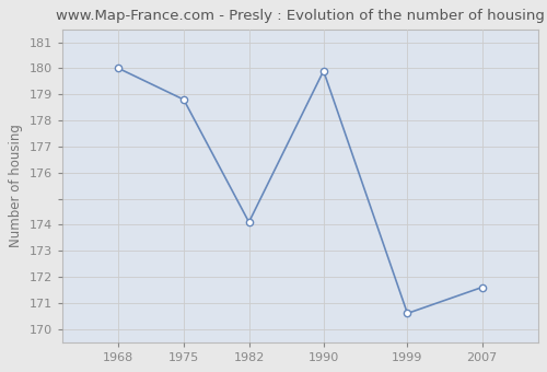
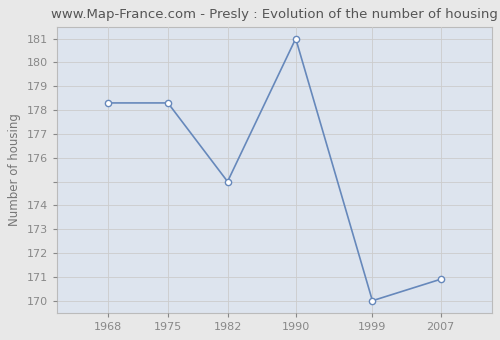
1968: 180.0 -> 178.3
1975: 178.8 -> 178.3
1982: 174.1 -> 175.0
1990: 179.9 -> 181.0
1999: 170.6 -> 170.0
2007: 171.6 -> 170.9
